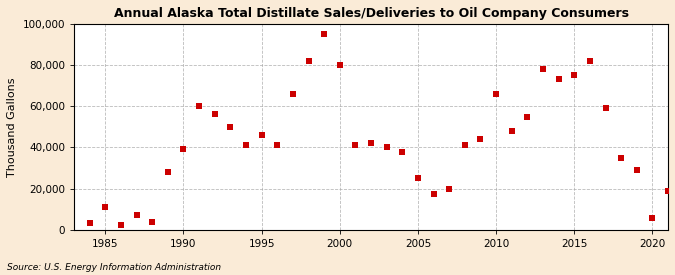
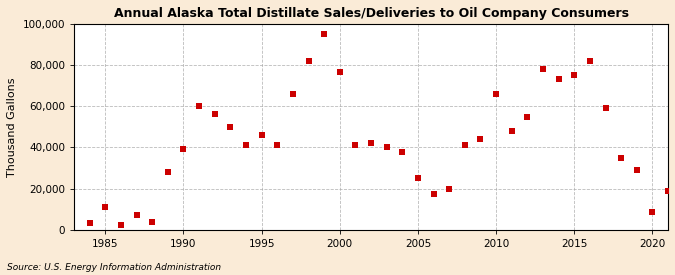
2000: 80,000 -> 76,500
2020: 5,500 -> 8,500
